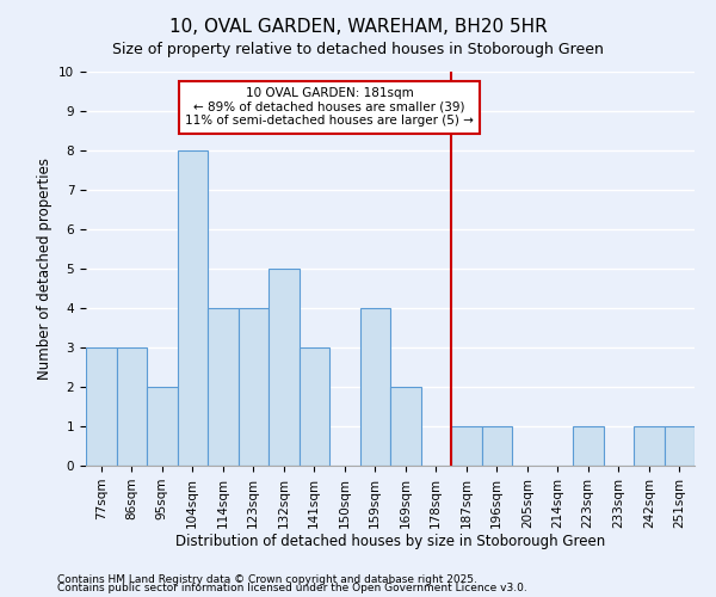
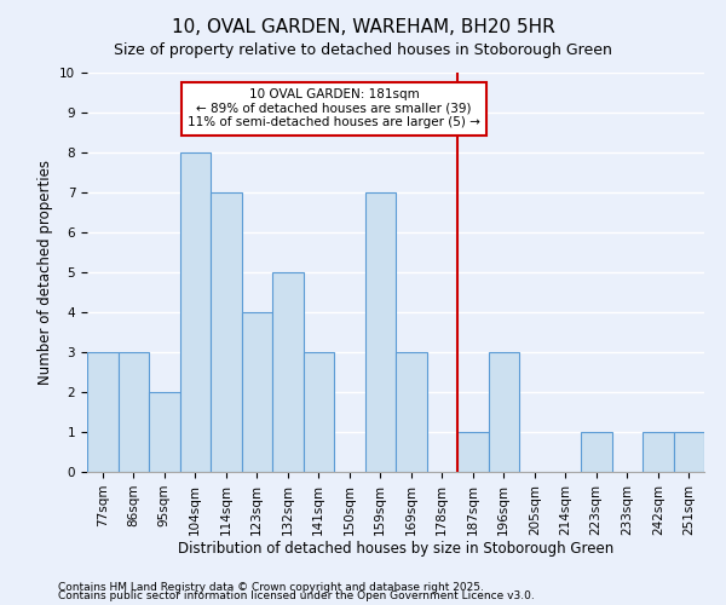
114sqm: 4 -> 7
159sqm: 4 -> 7
169sqm: 2 -> 3
196sqm: 1 -> 3
